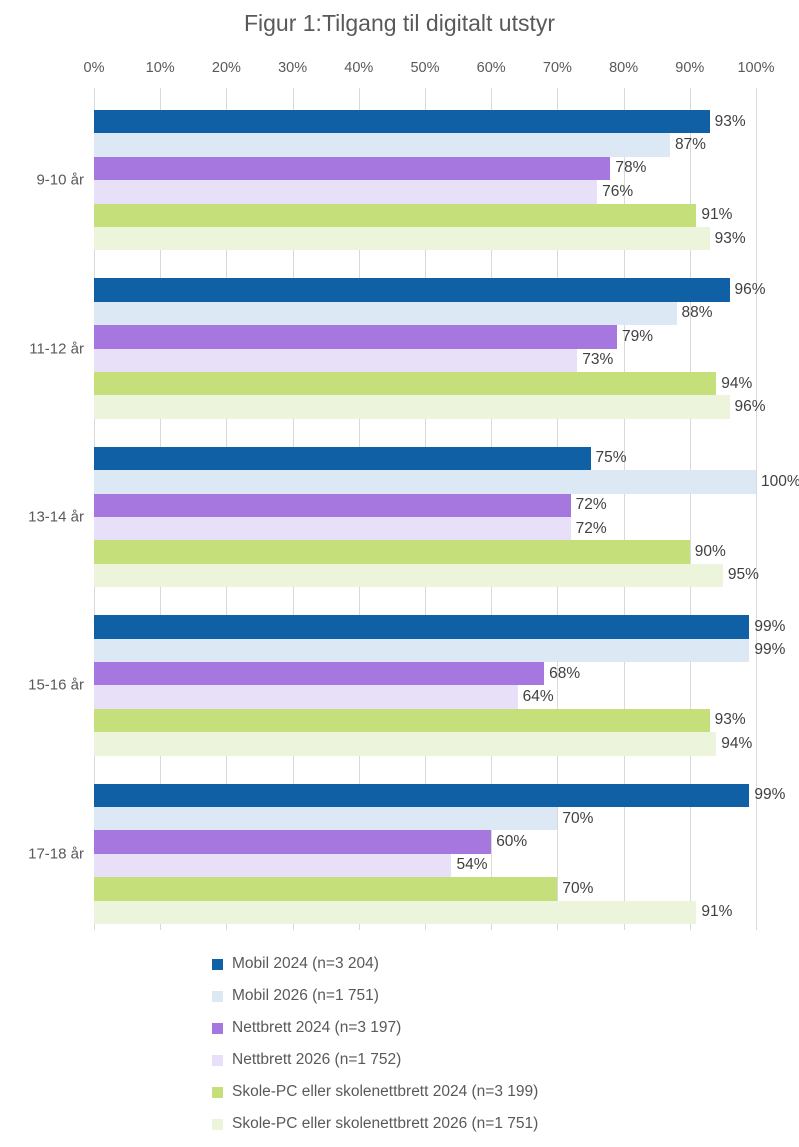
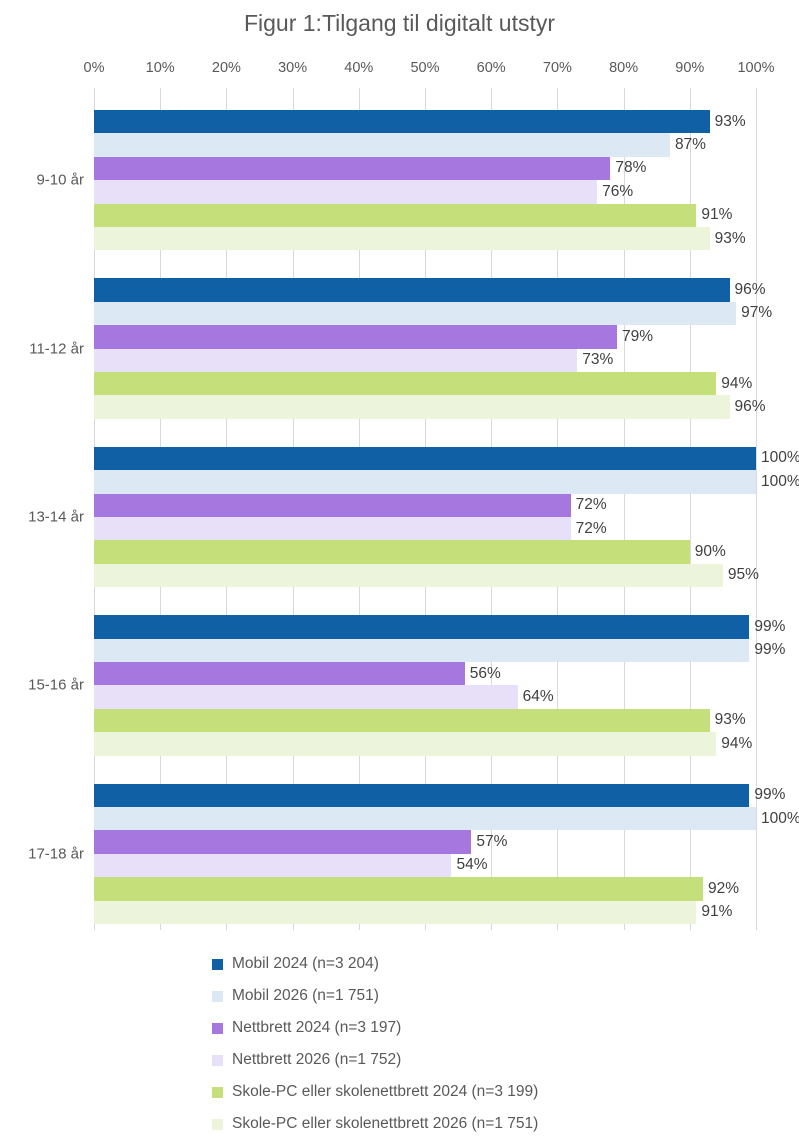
Mobil 2026 (n=1 751)/11-12 år: 88% -> 97%
Mobil 2024 (n=3 204)/13-14 år: 75% -> 100%
Nettbrett 2024 (n=3 197)/15-16 år: 68% -> 56%
Mobil 2026 (n=1 751)/17-18 år: 70% -> 100%
Nettbrett 2024 (n=3 197)/17-18 år: 60% -> 57%
Skole-PC eller skolenettbrett 2024 (n=3 199)/17-18 år: 70% -> 92%
